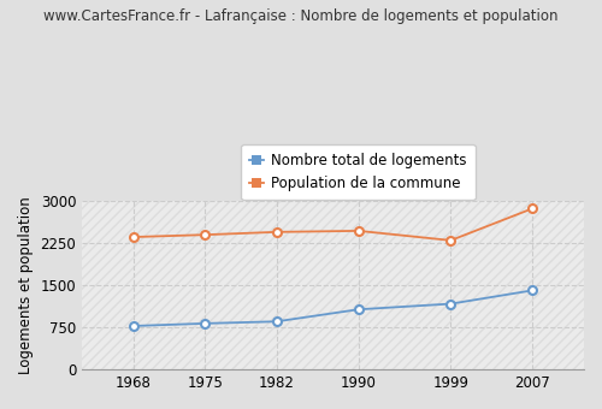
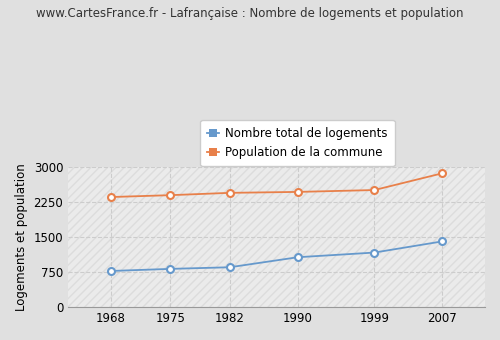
Population de la commune/1999: 2300 -> 2510
